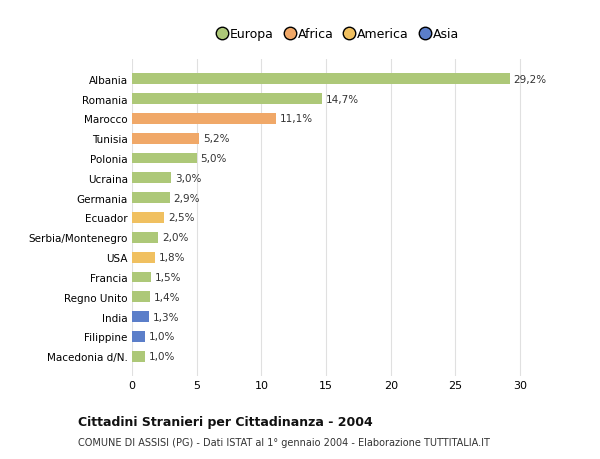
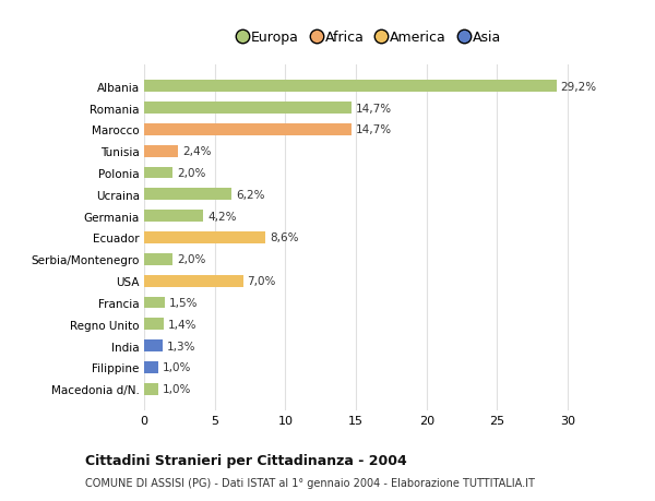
Marocco: 11,1% -> 14,7%
Tunisia: 5,2% -> 2,4%
Polonia: 5,0% -> 2,0%
Ucraina: 3,0% -> 6,2%
Germania: 2,9% -> 4,2%
Ecuador: 2,5% -> 8,6%
USA: 1,8% -> 7,0%
